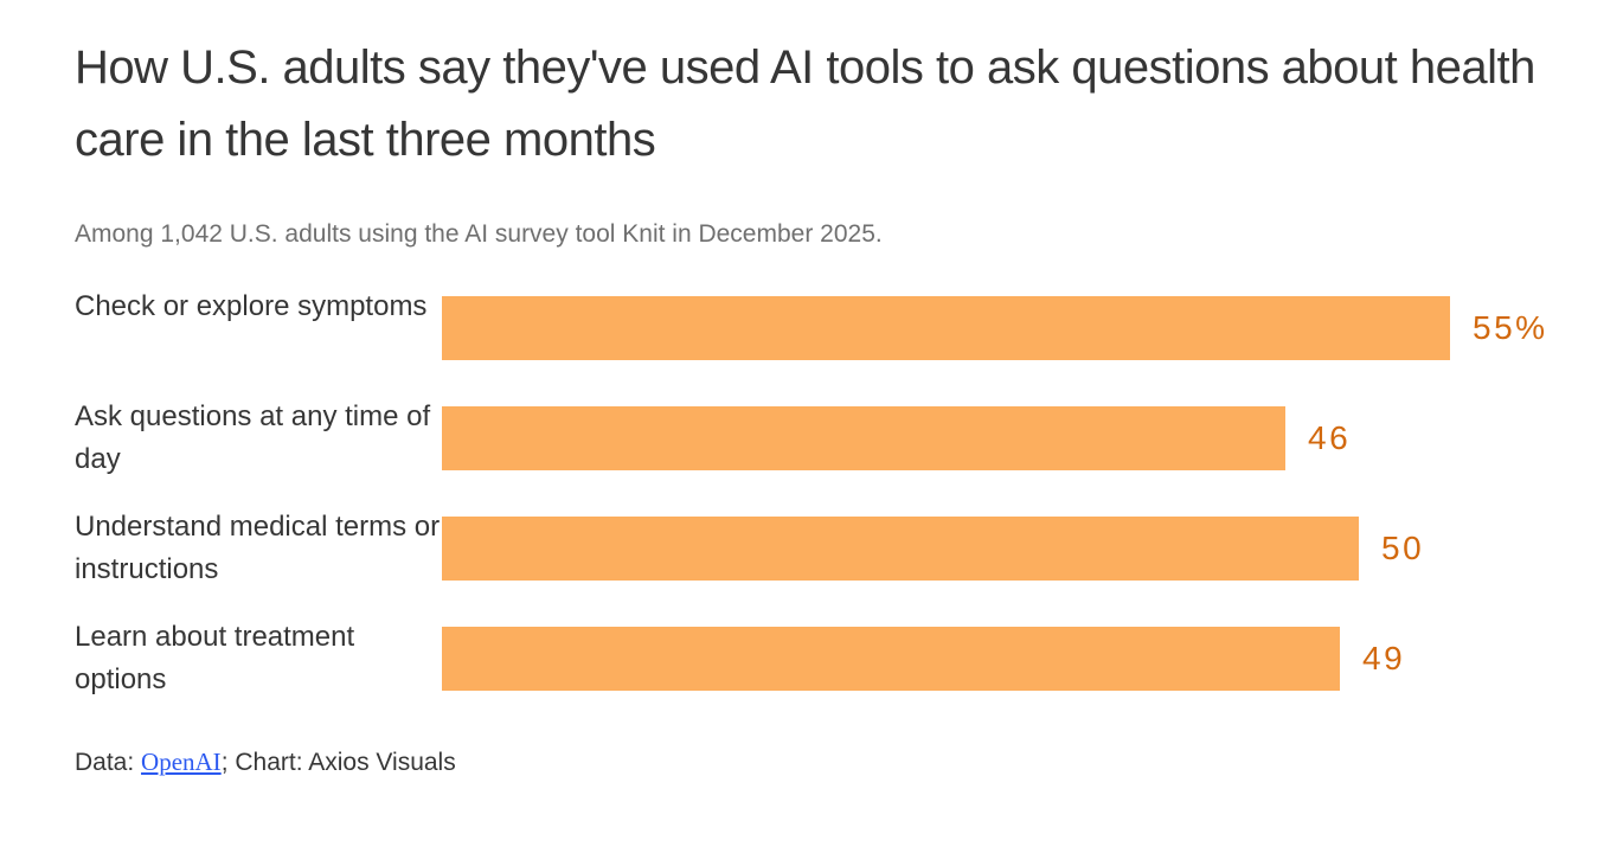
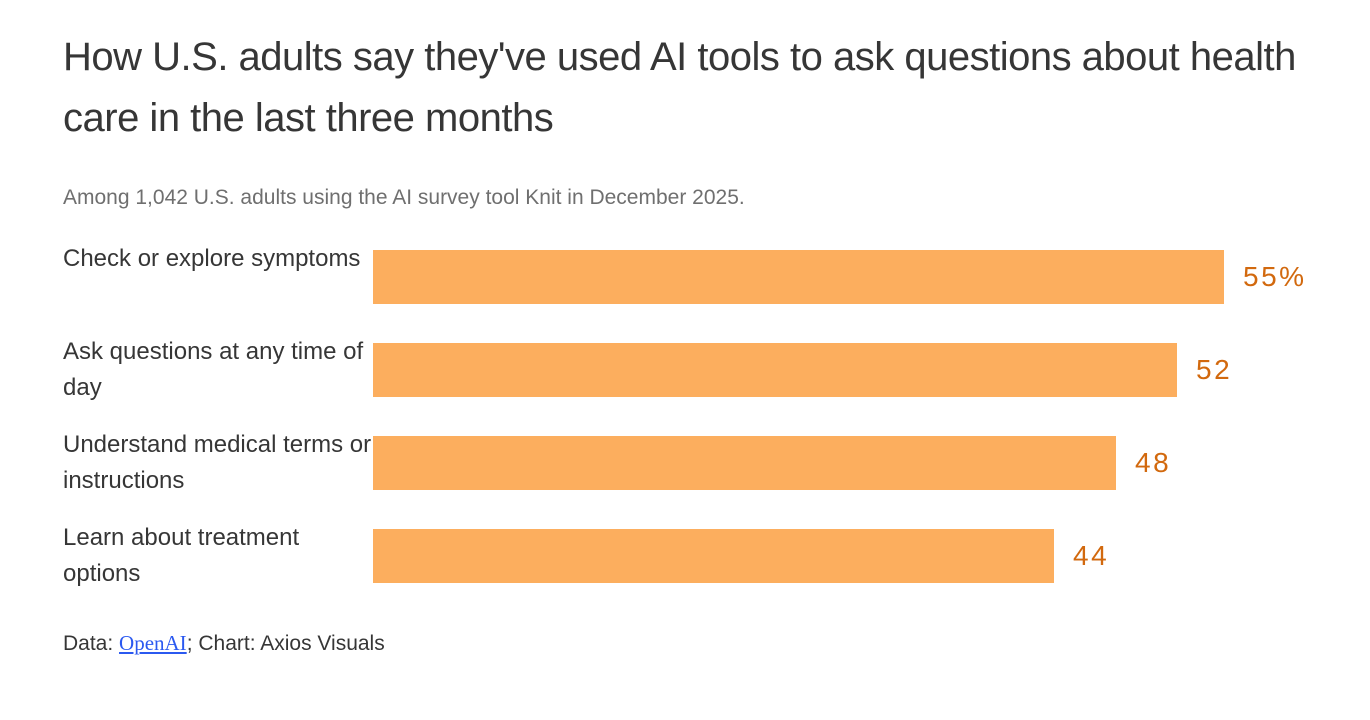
Ask questions at any time of day: 46 -> 52
Understand medical terms or instructions: 50 -> 48
Learn about treatment options: 49 -> 44
